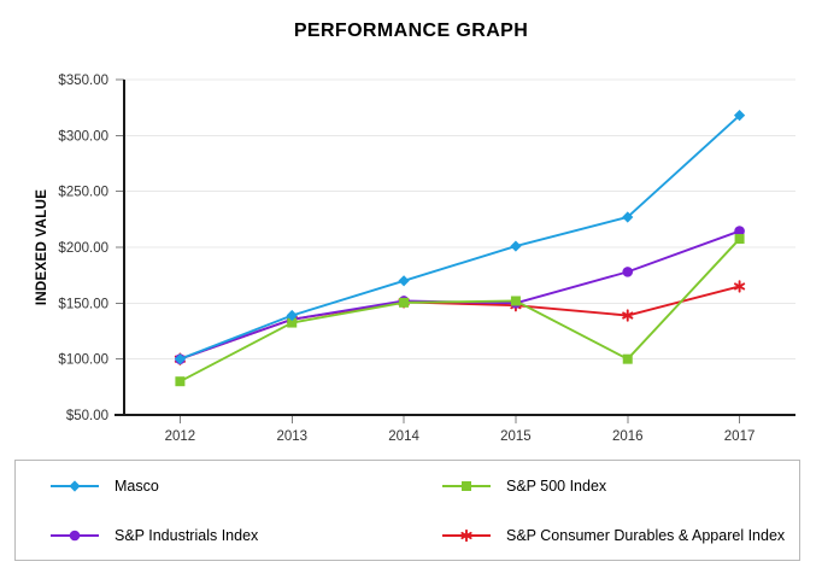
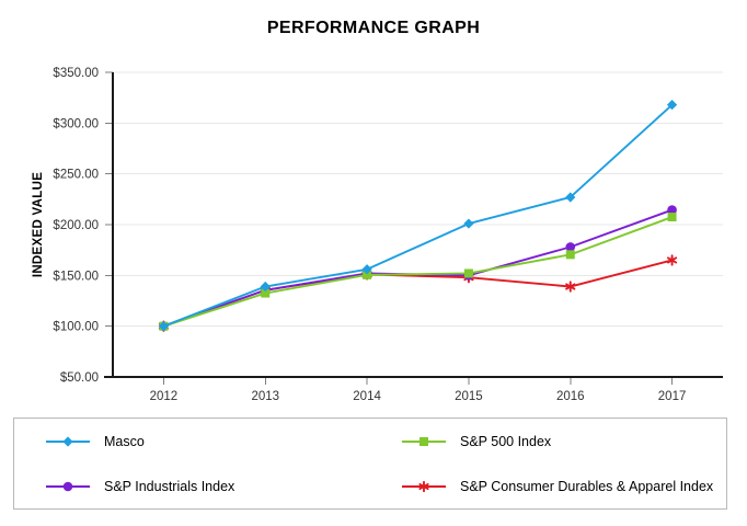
S&P 500 Index/2012: $80 -> $100
Masco/2014: $170 -> $160
S&P 500 Index/2016: $100 -> $170
